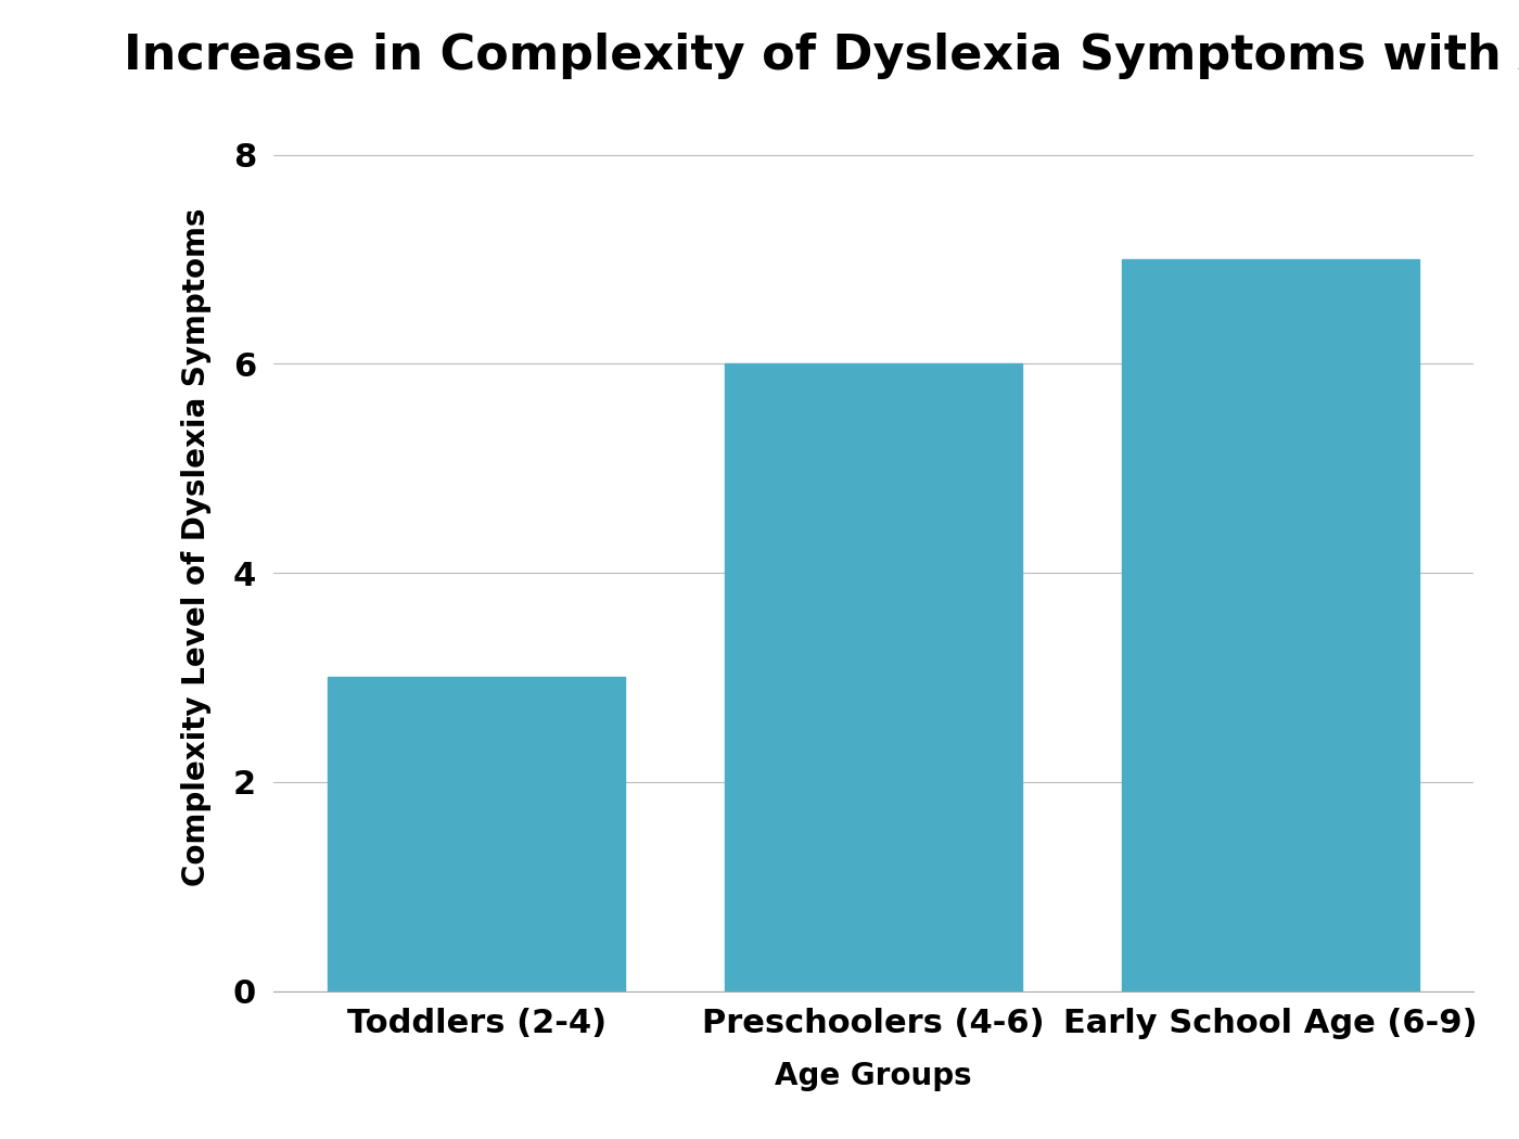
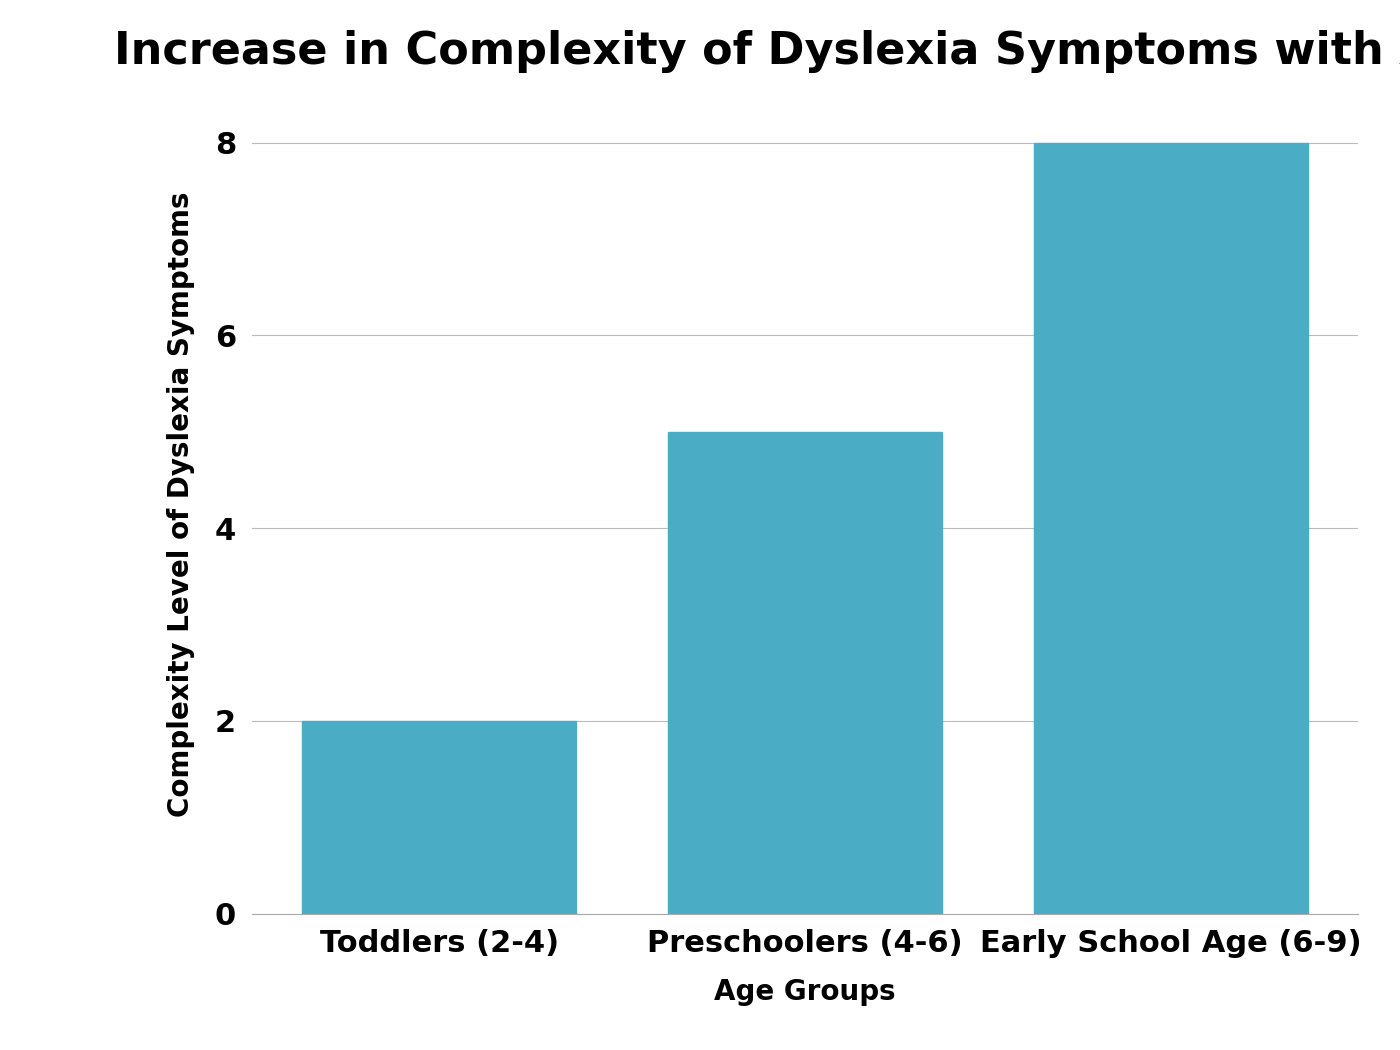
Toddlers (2-4): 3 -> 2
Preschoolers (4-6): 6 -> 5
Early School Age (6-9): 7 -> 8
